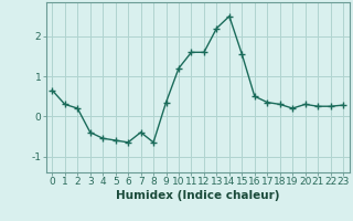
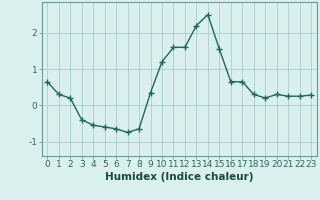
7: -0.40 -> -0.75
16: 0.50 -> 0.65
17: 0.35 -> 0.65
